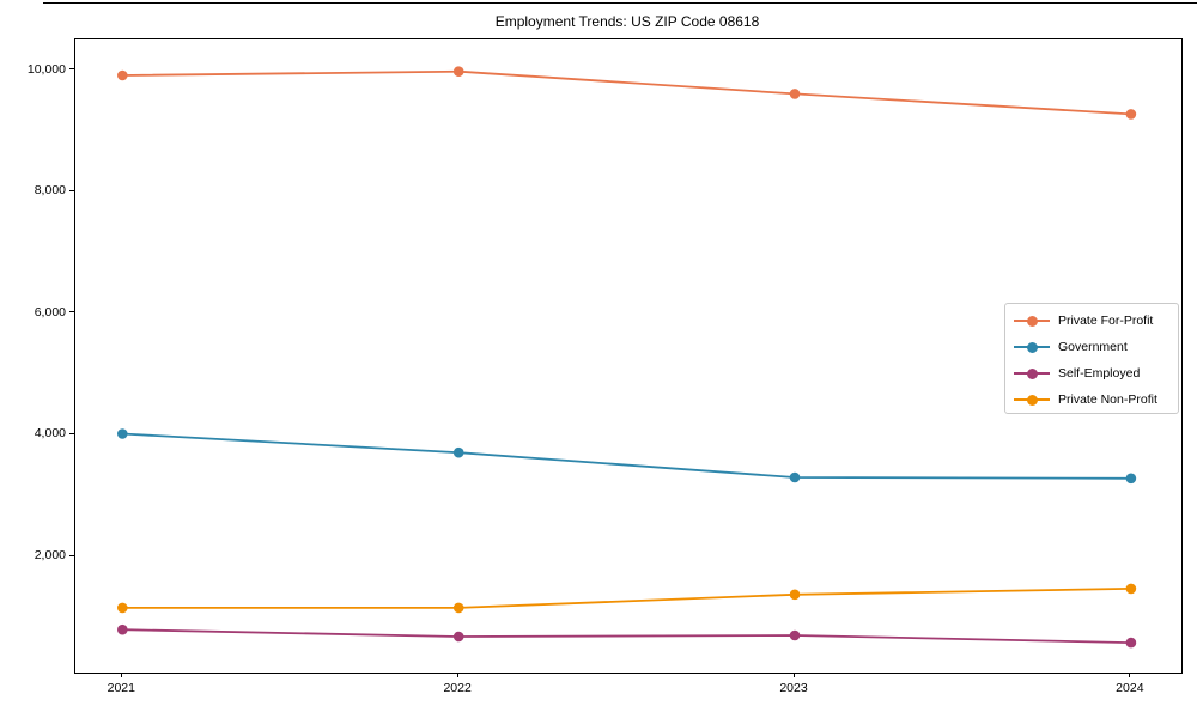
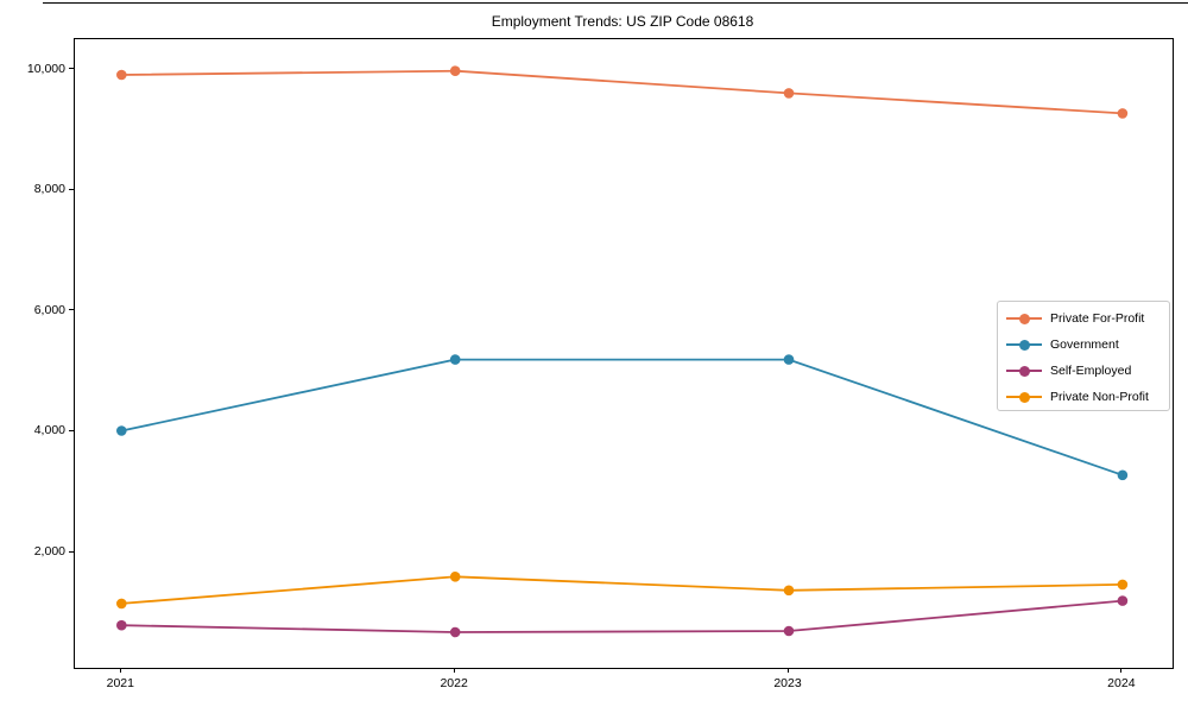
Government/2022: 3700 -> 5200
Private Non-Profit/2022: 1200 -> 1600
Government/2023: 3300 -> 5200
Self-Employed/2024: 600 -> 1200
